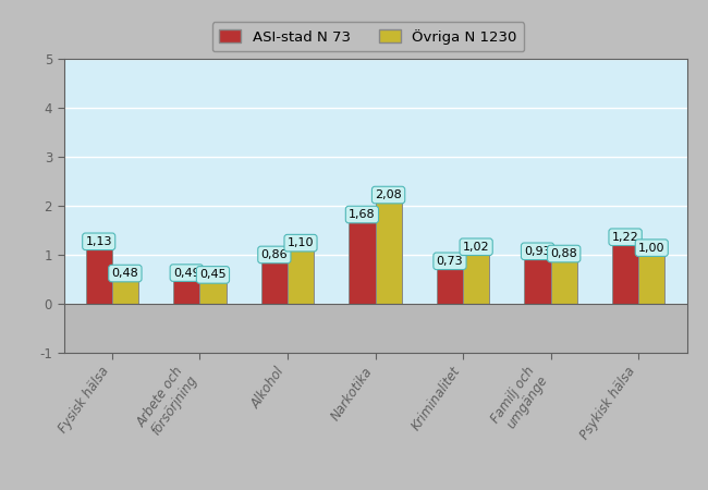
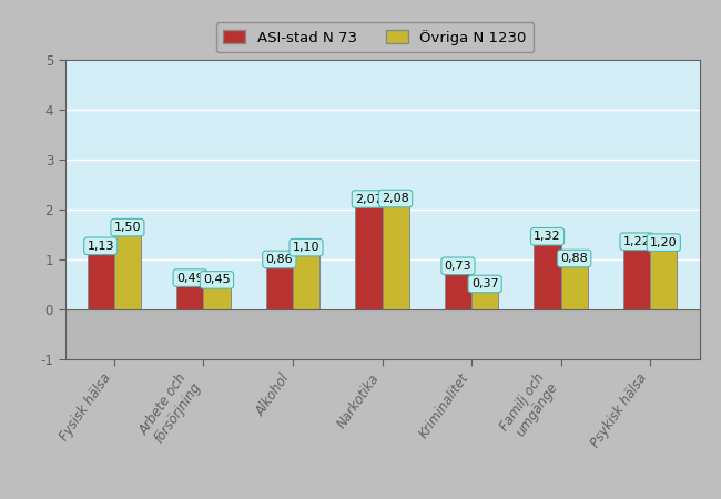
Övriga N 1230/Fysisk hälsa: 0,48 -> 1,50
ASI-stad N 73/Narkotika: 1,68 -> 2,07
Övriga N 1230/Kriminalitet: 1,02 -> 0,37
ASI-stad N 73/Familj och umgänge: 0,93 -> 1,32
Övriga N 1230/Psykisk hälsa: 1,00 -> 1,20
